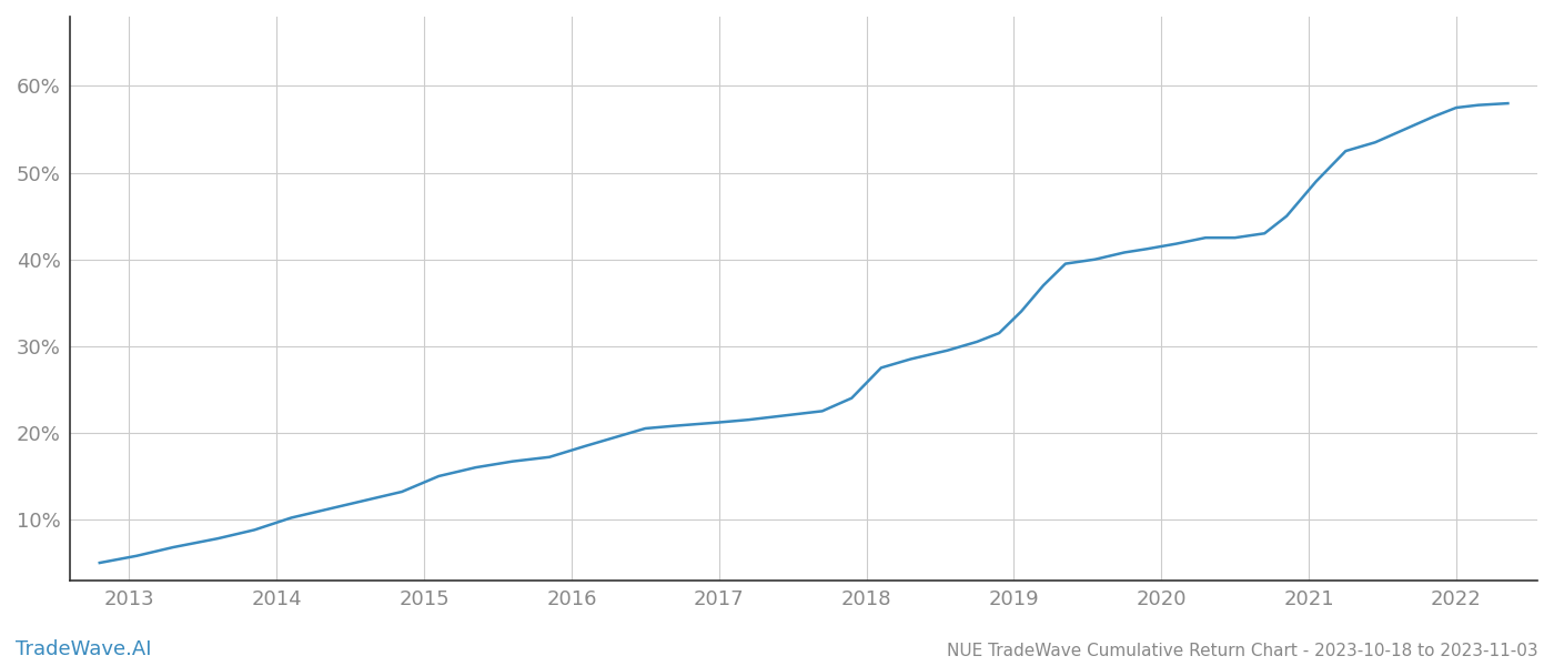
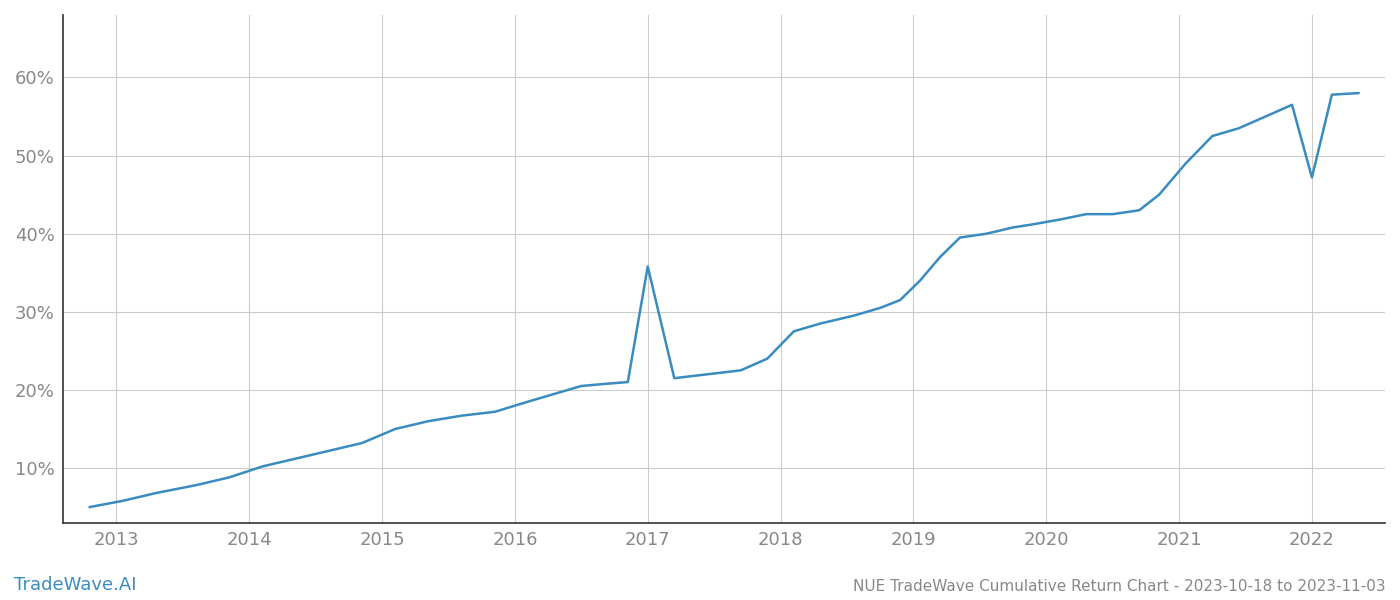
2017: 21.2% -> 35.8%
2022: 57.5% -> 47.2%
